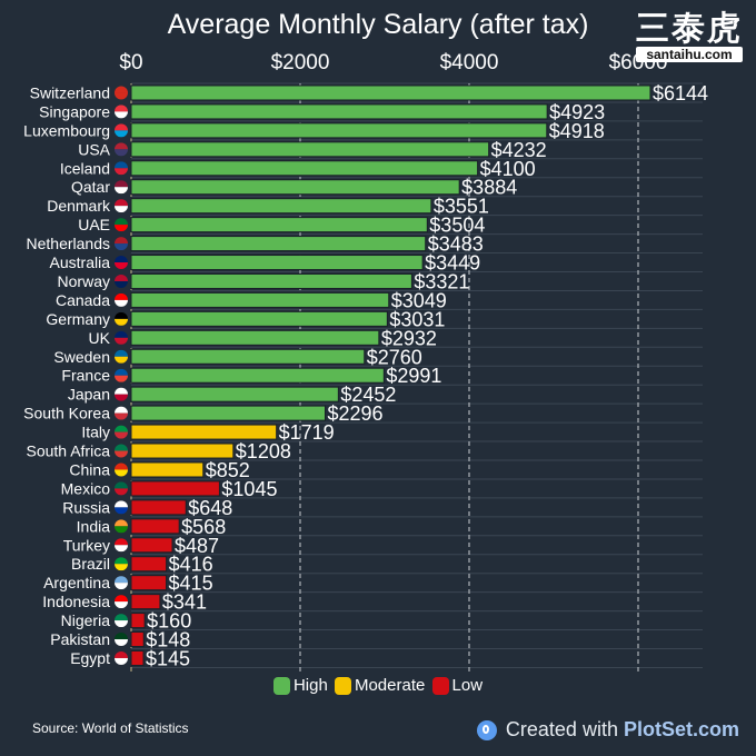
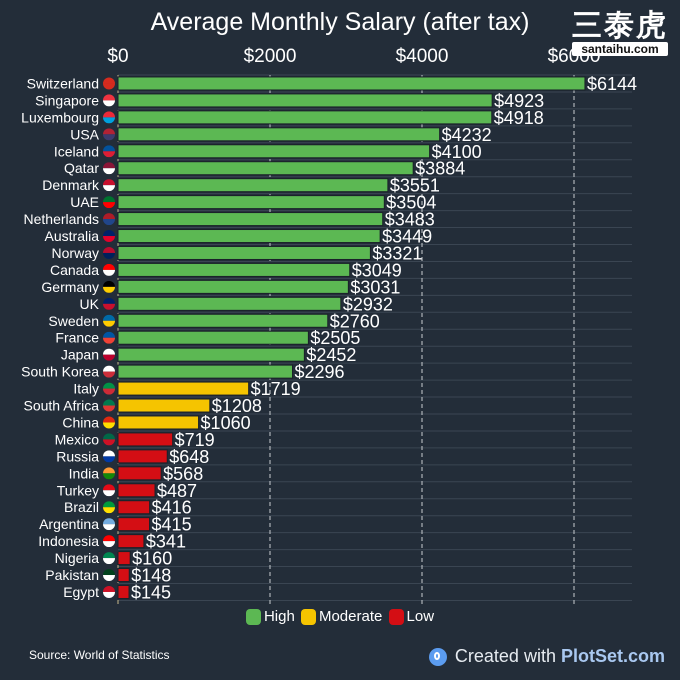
France: $2991 -> $2505
China: $852 -> $1060
Mexico: $1045 -> $719
